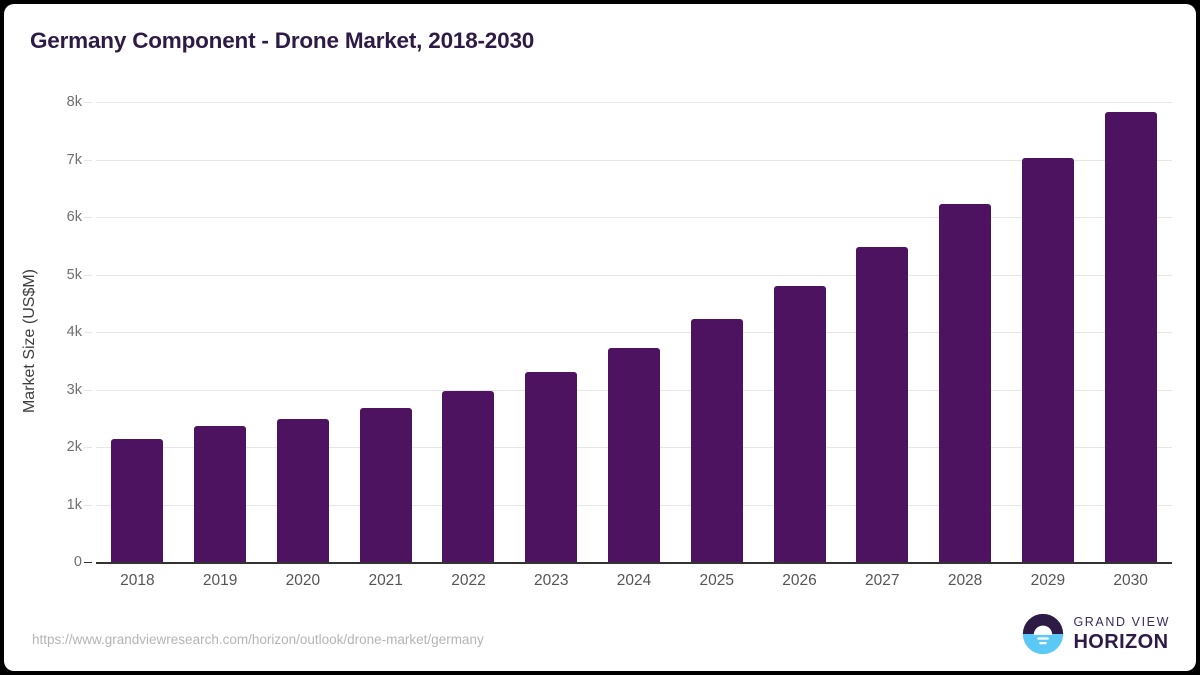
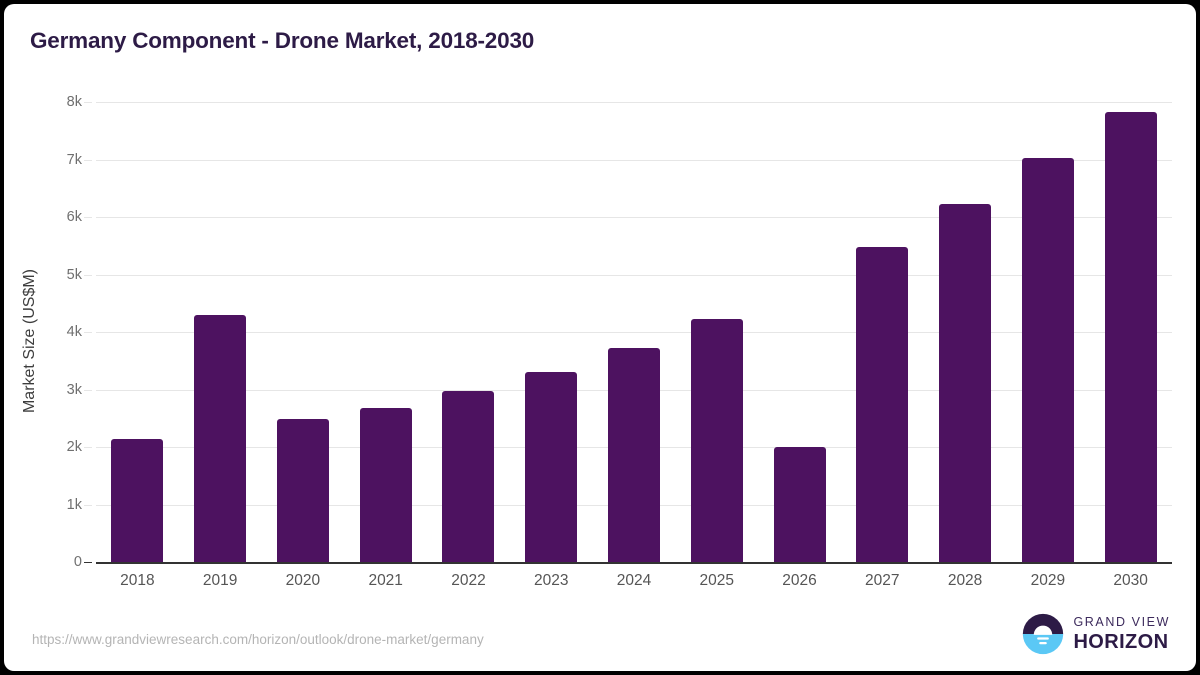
2019: 2.4k -> 4.3k
2026: 4.8k -> 2.0k
